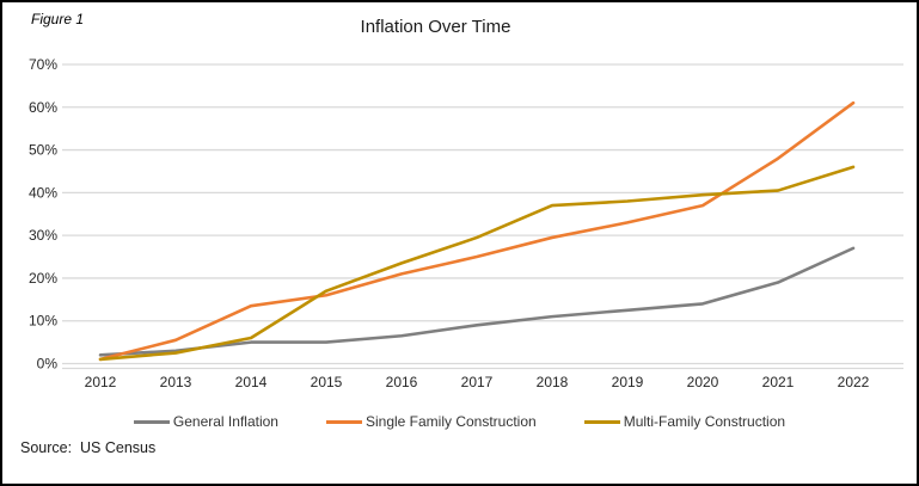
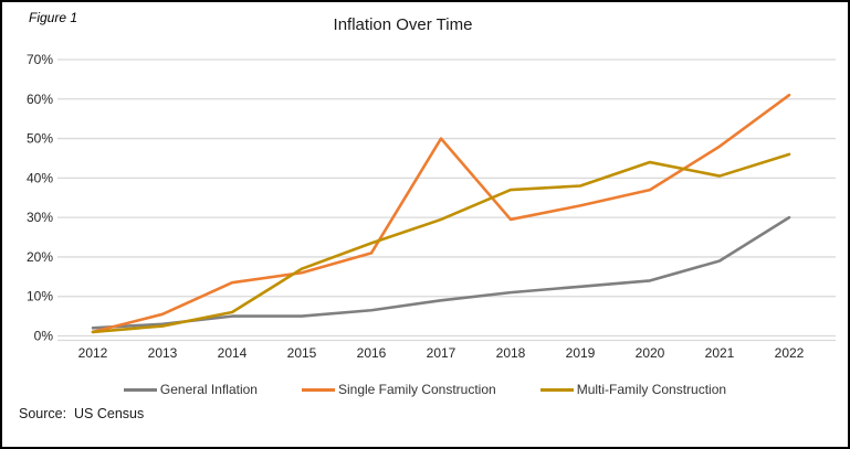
Single Family Construction/2017: 25% -> 50%
Multi-Family Construction/2020: 40% -> 44%
General Inflation/2022: 27% -> 30%
